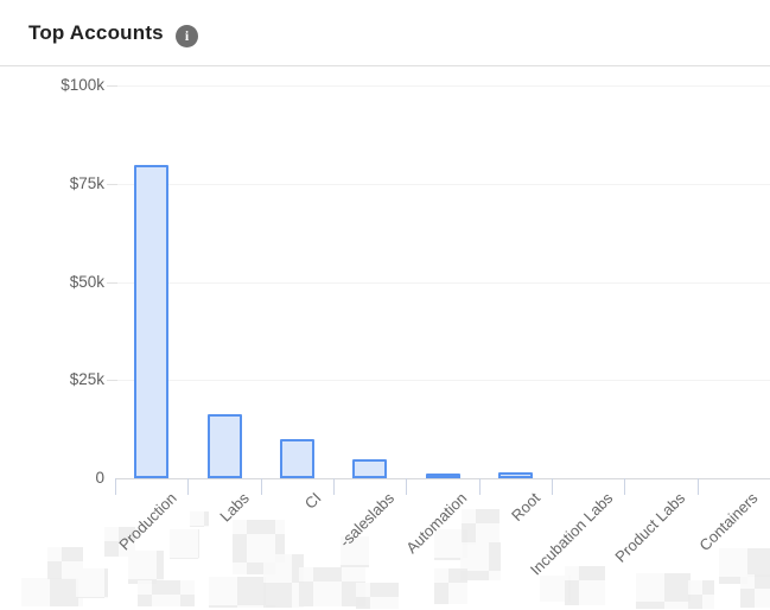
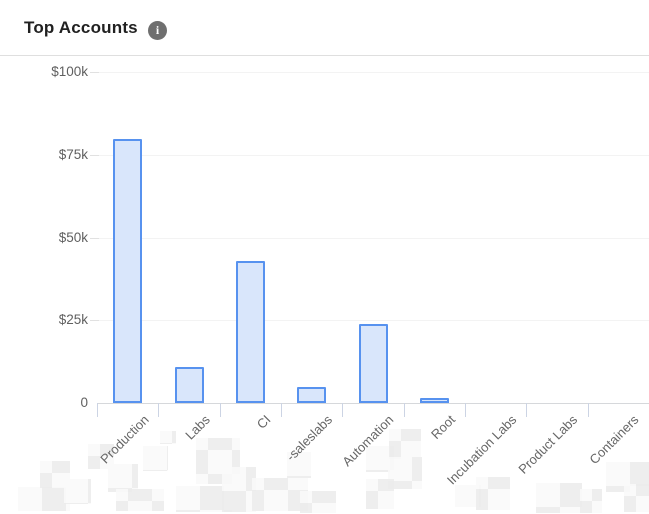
Labs: $16k -> $11k
CI: $10k -> $43k
Automation: $1k -> $24k
